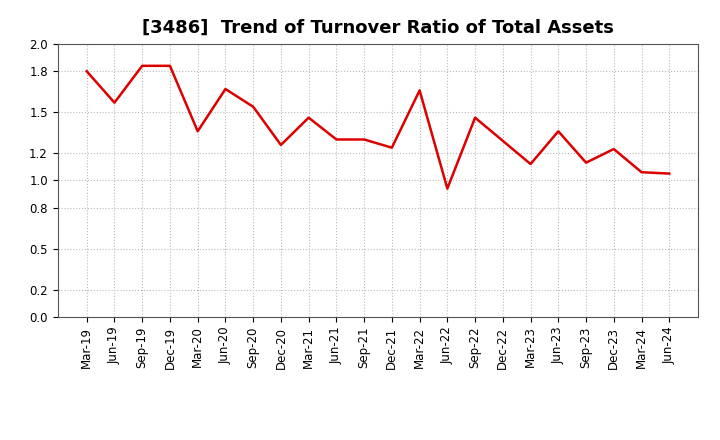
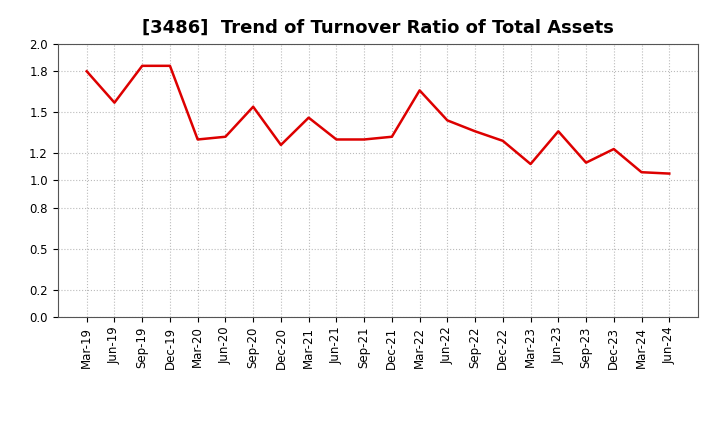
Mar-20: 1.36 -> 1.30
Jun-20: 1.67 -> 1.32
Dec-21: 1.24 -> 1.32
Jun-22: 0.94 -> 1.44
Sep-22: 1.46 -> 1.36
